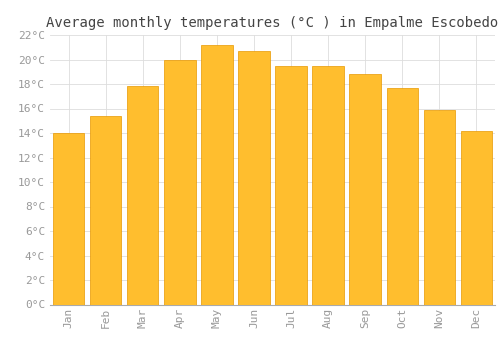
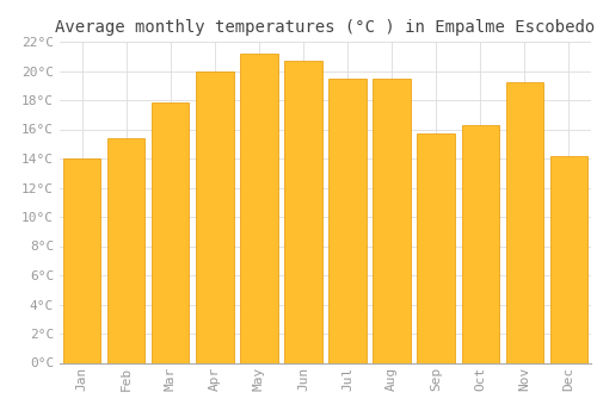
Sep: 18.8°C -> 15.7°C
Oct: 17.7°C -> 16.3°C
Nov: 15.9°C -> 19.2°C
